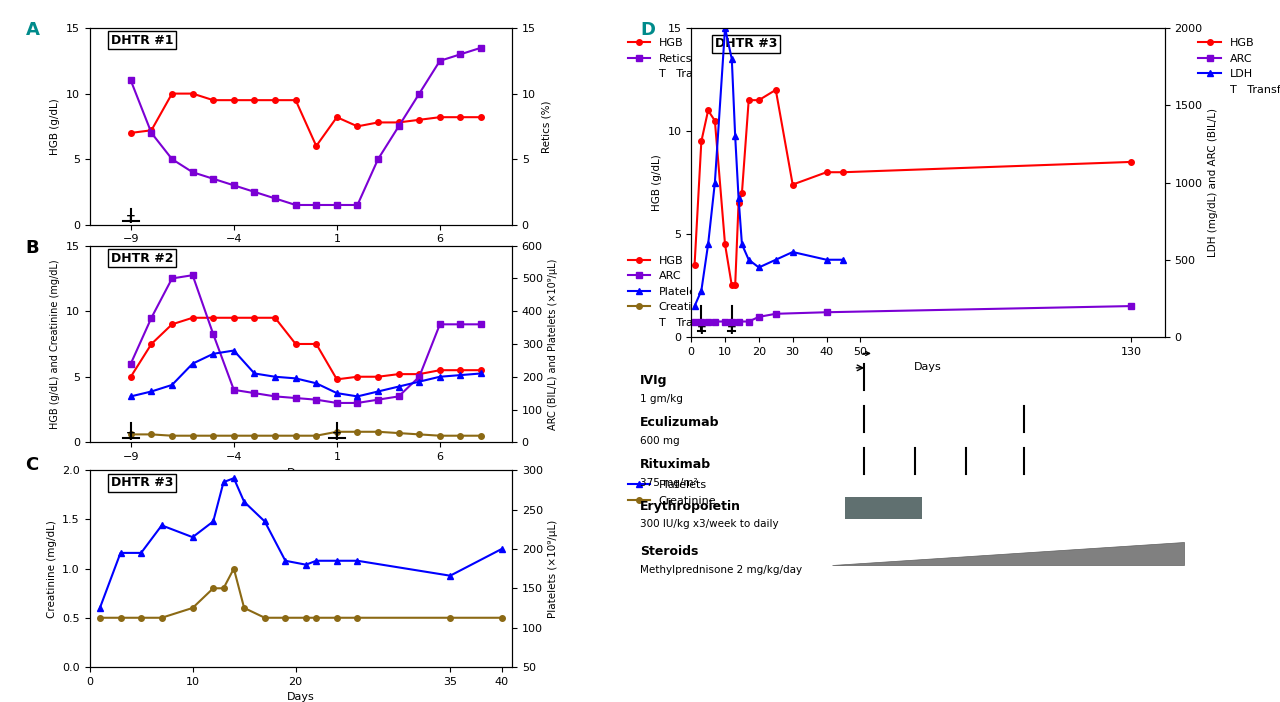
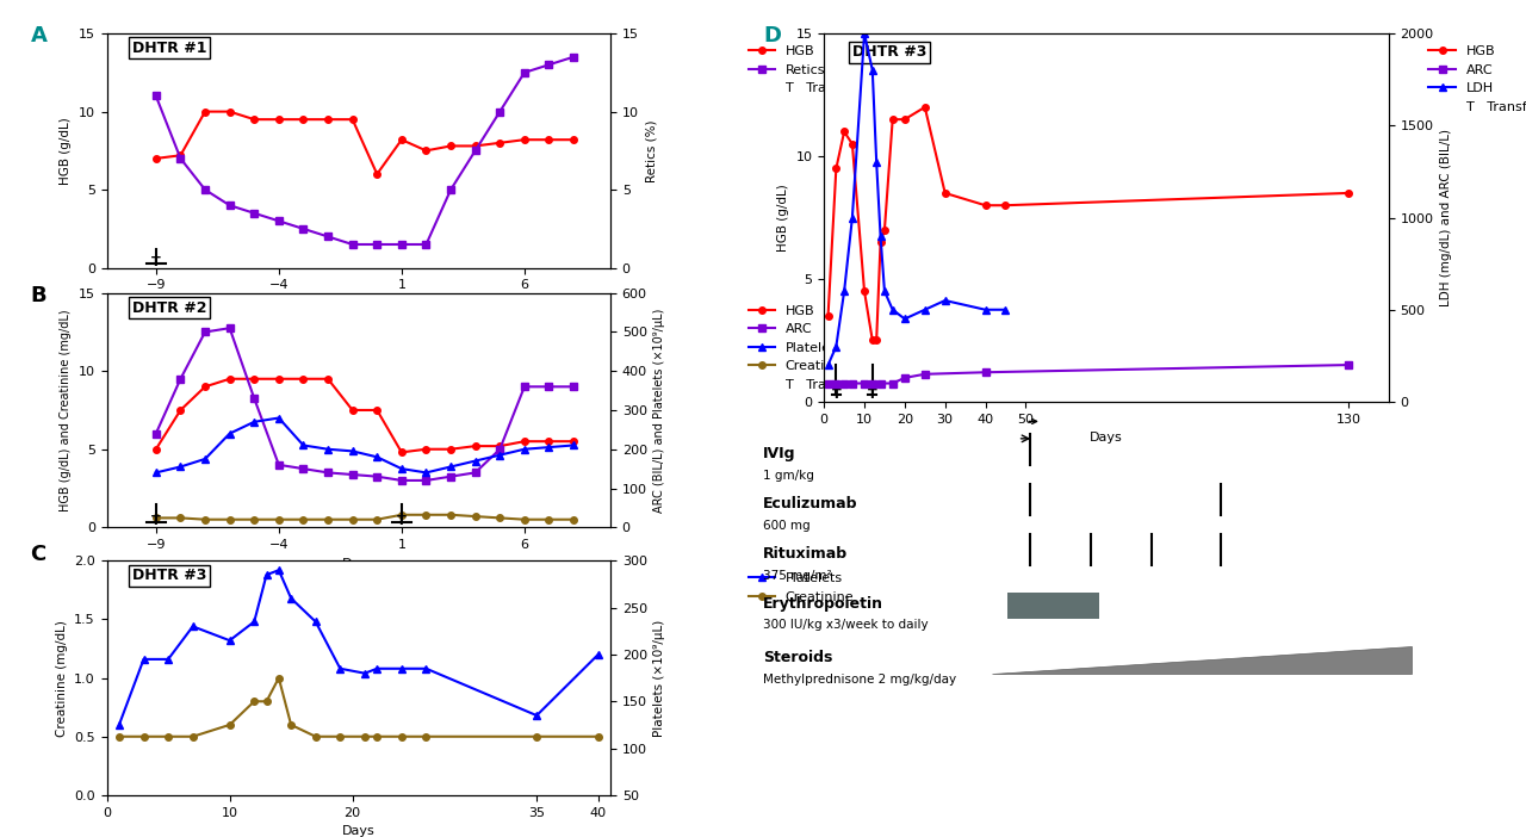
HGB/30: 7.4 -> 8.5
Platelets/35: 166 -> 135
